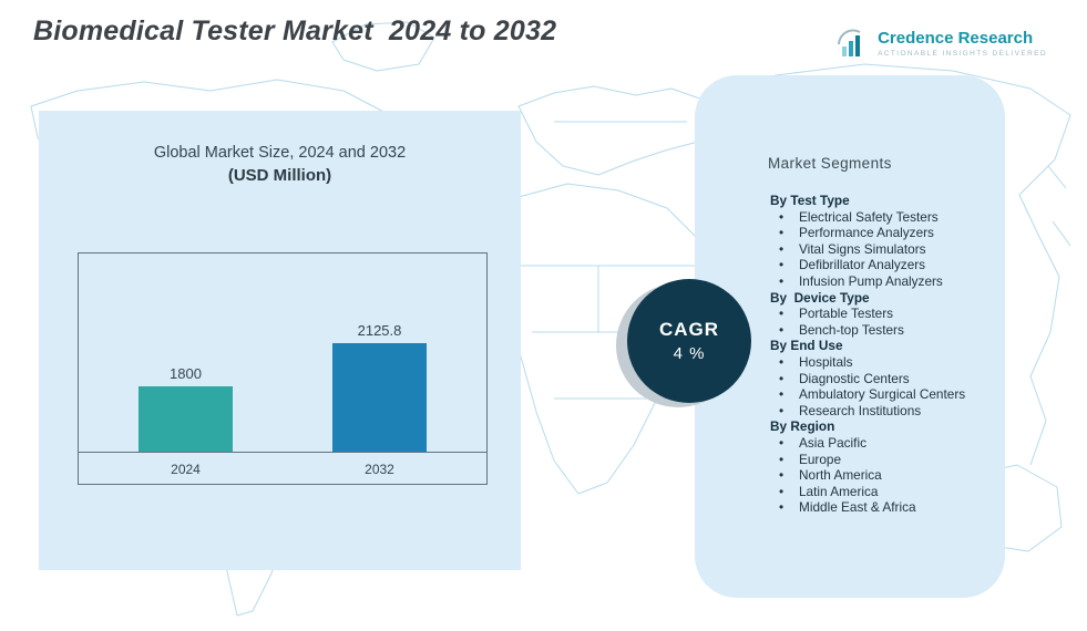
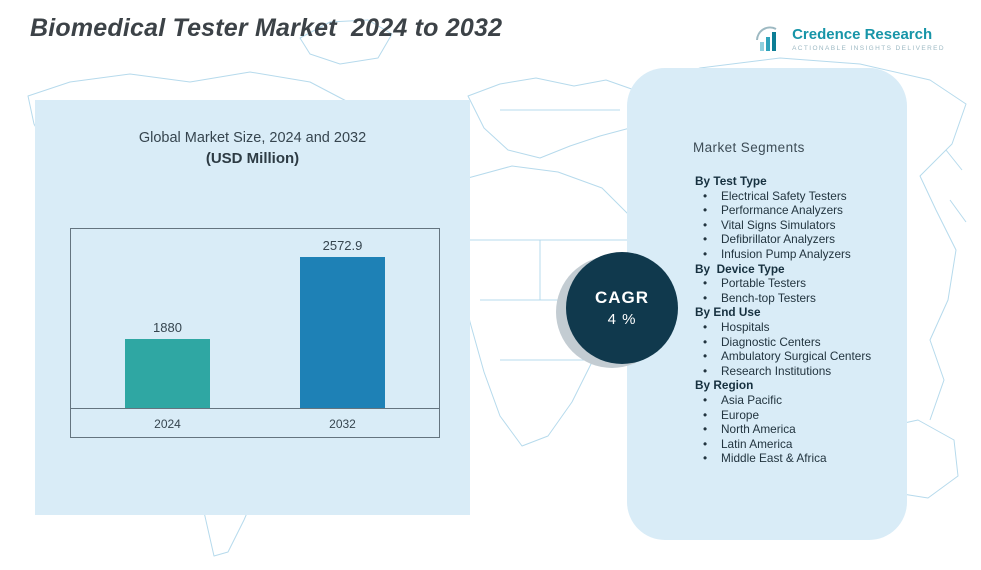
2024: 1800 -> 1880
2032: 2125.8 -> 2572.9
